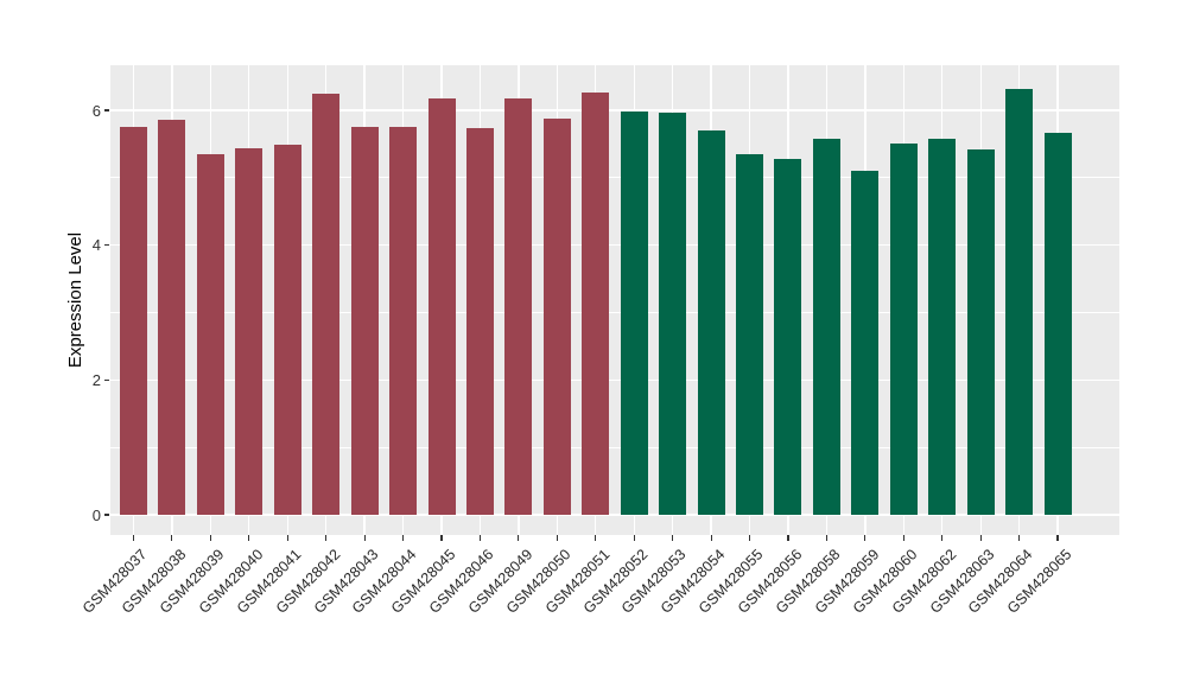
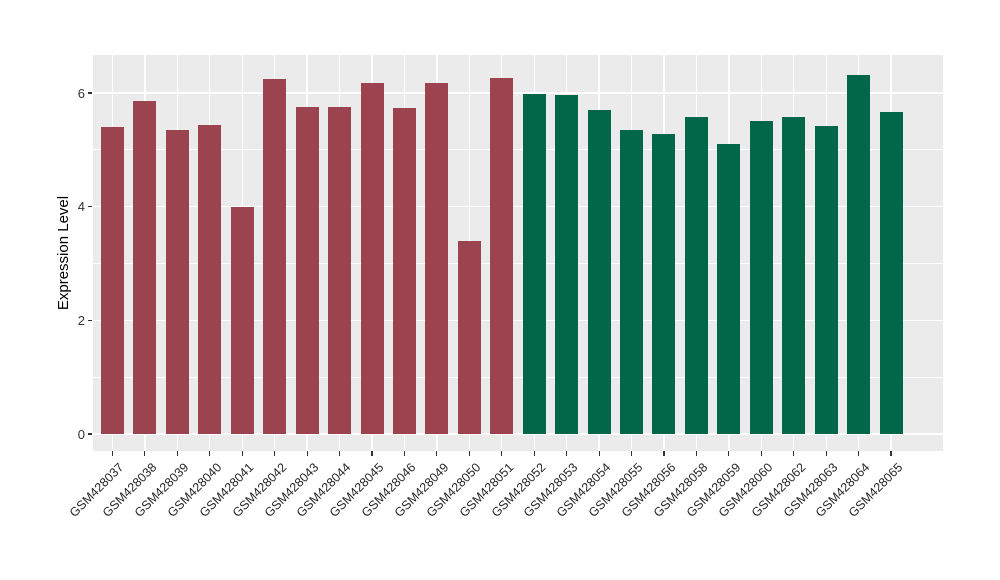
GSM428037: 5.8 -> 5.4
GSM428041: 5.5 -> 4.0
GSM428050: 5.9 -> 3.4
